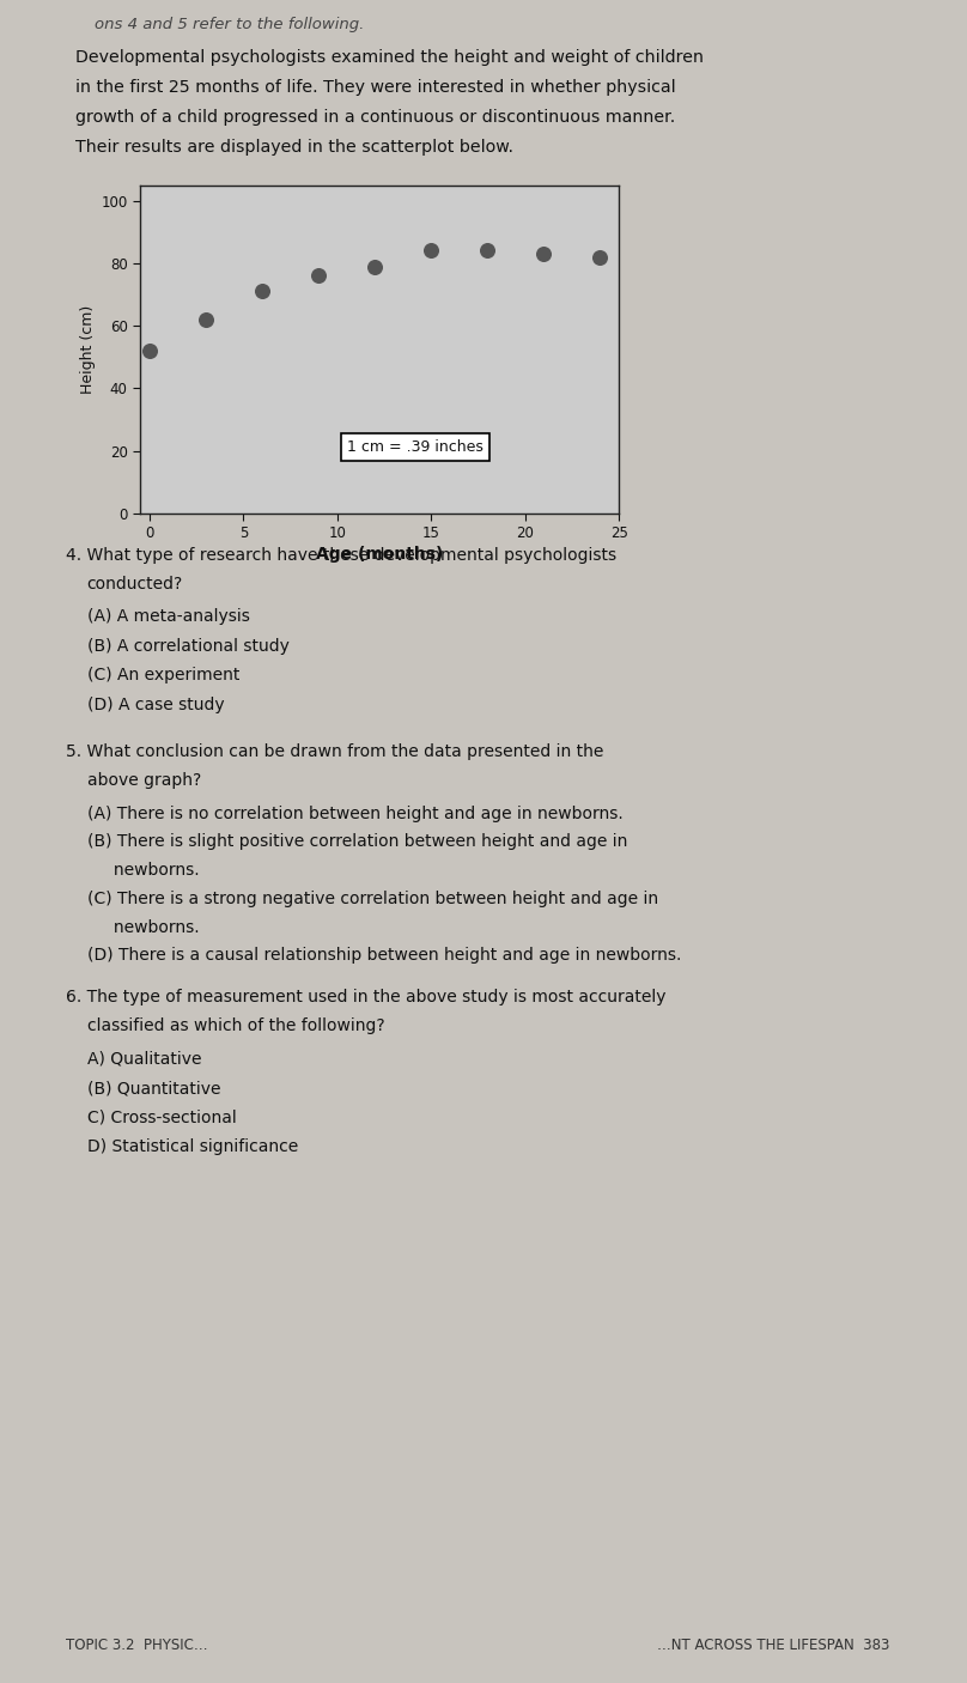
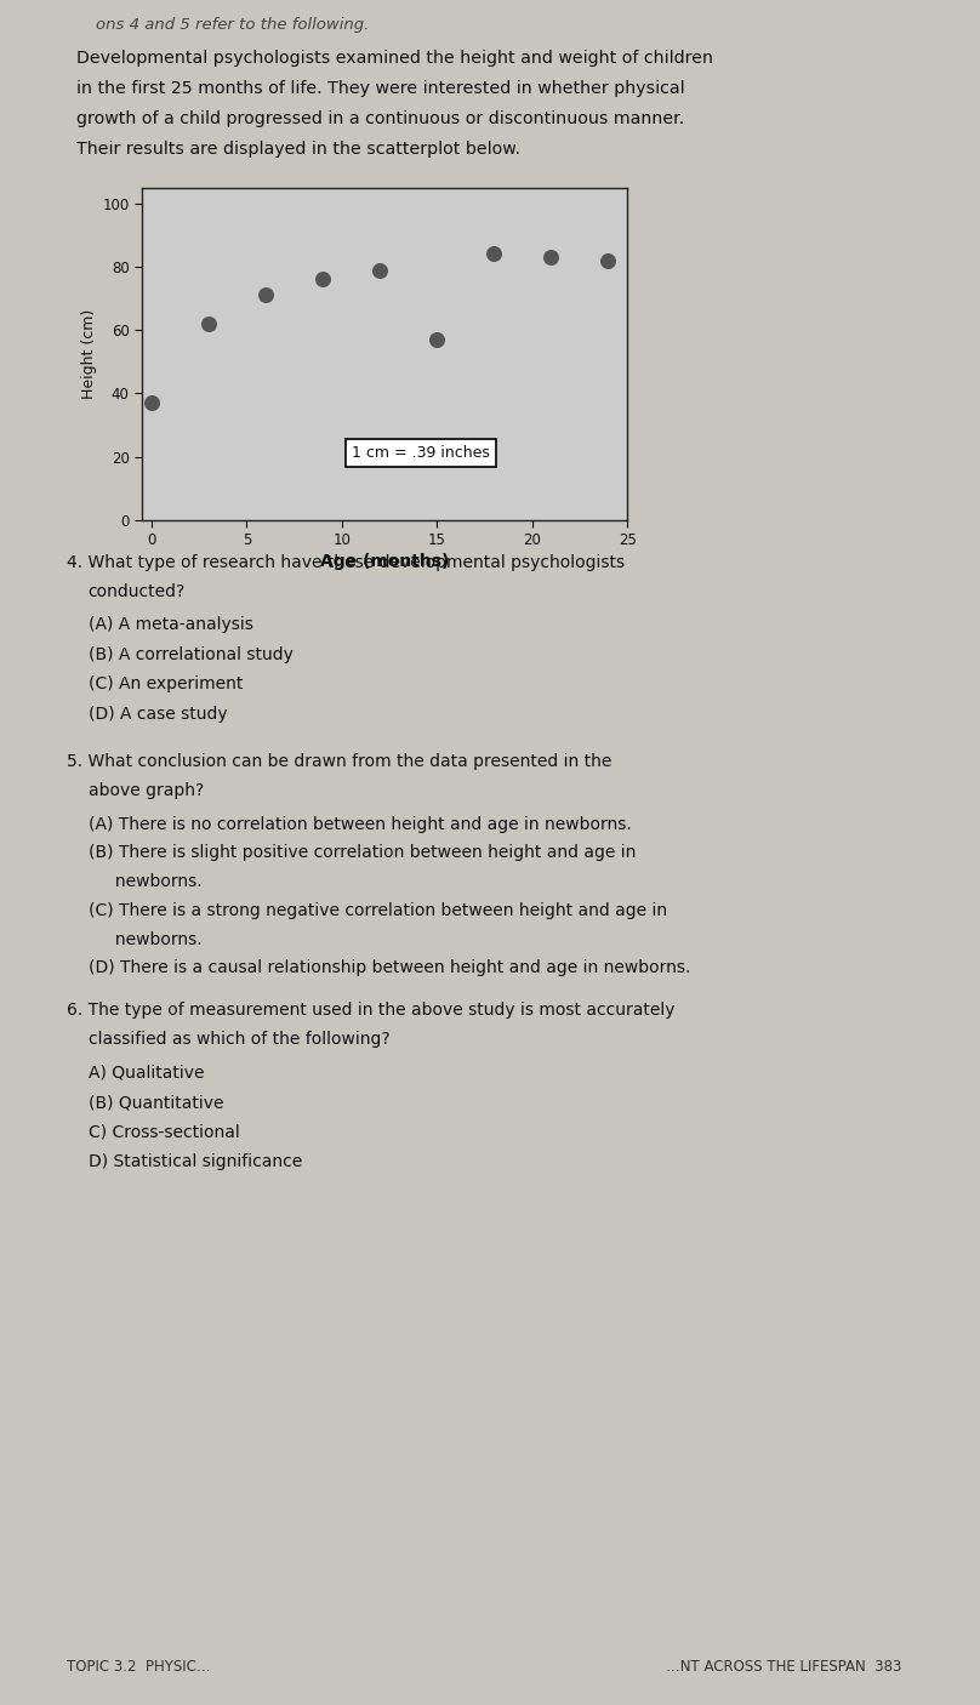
0: 52 -> 37
15: 84 -> 57
